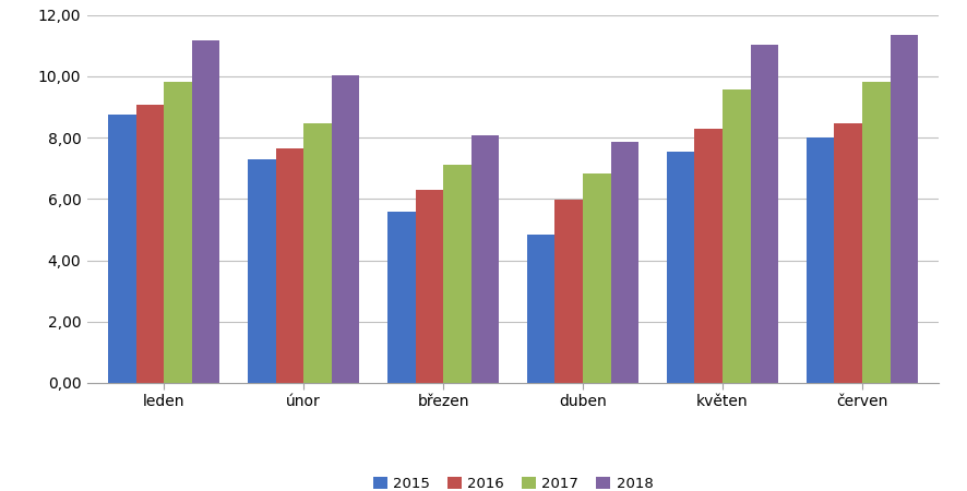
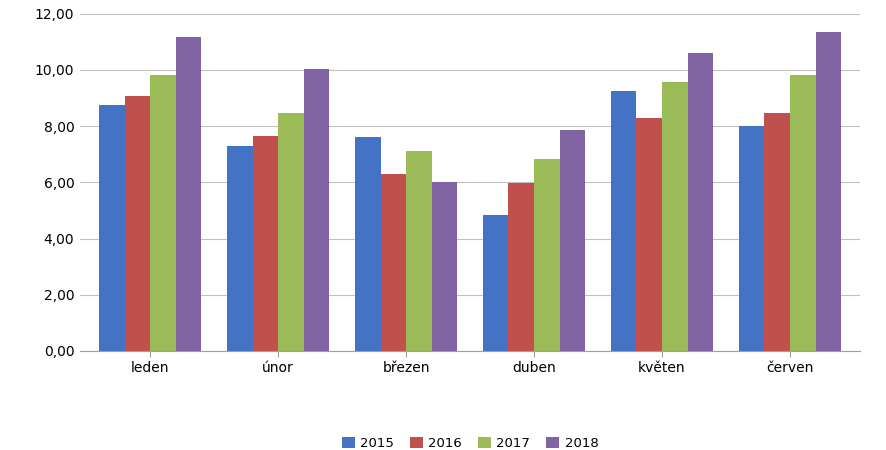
2015/březen: 5,60 -> 7,60
2018/březen: 8,08 -> 6,00
2015/květen: 7,55 -> 9,25
2018/květen: 11,02 -> 10,60
